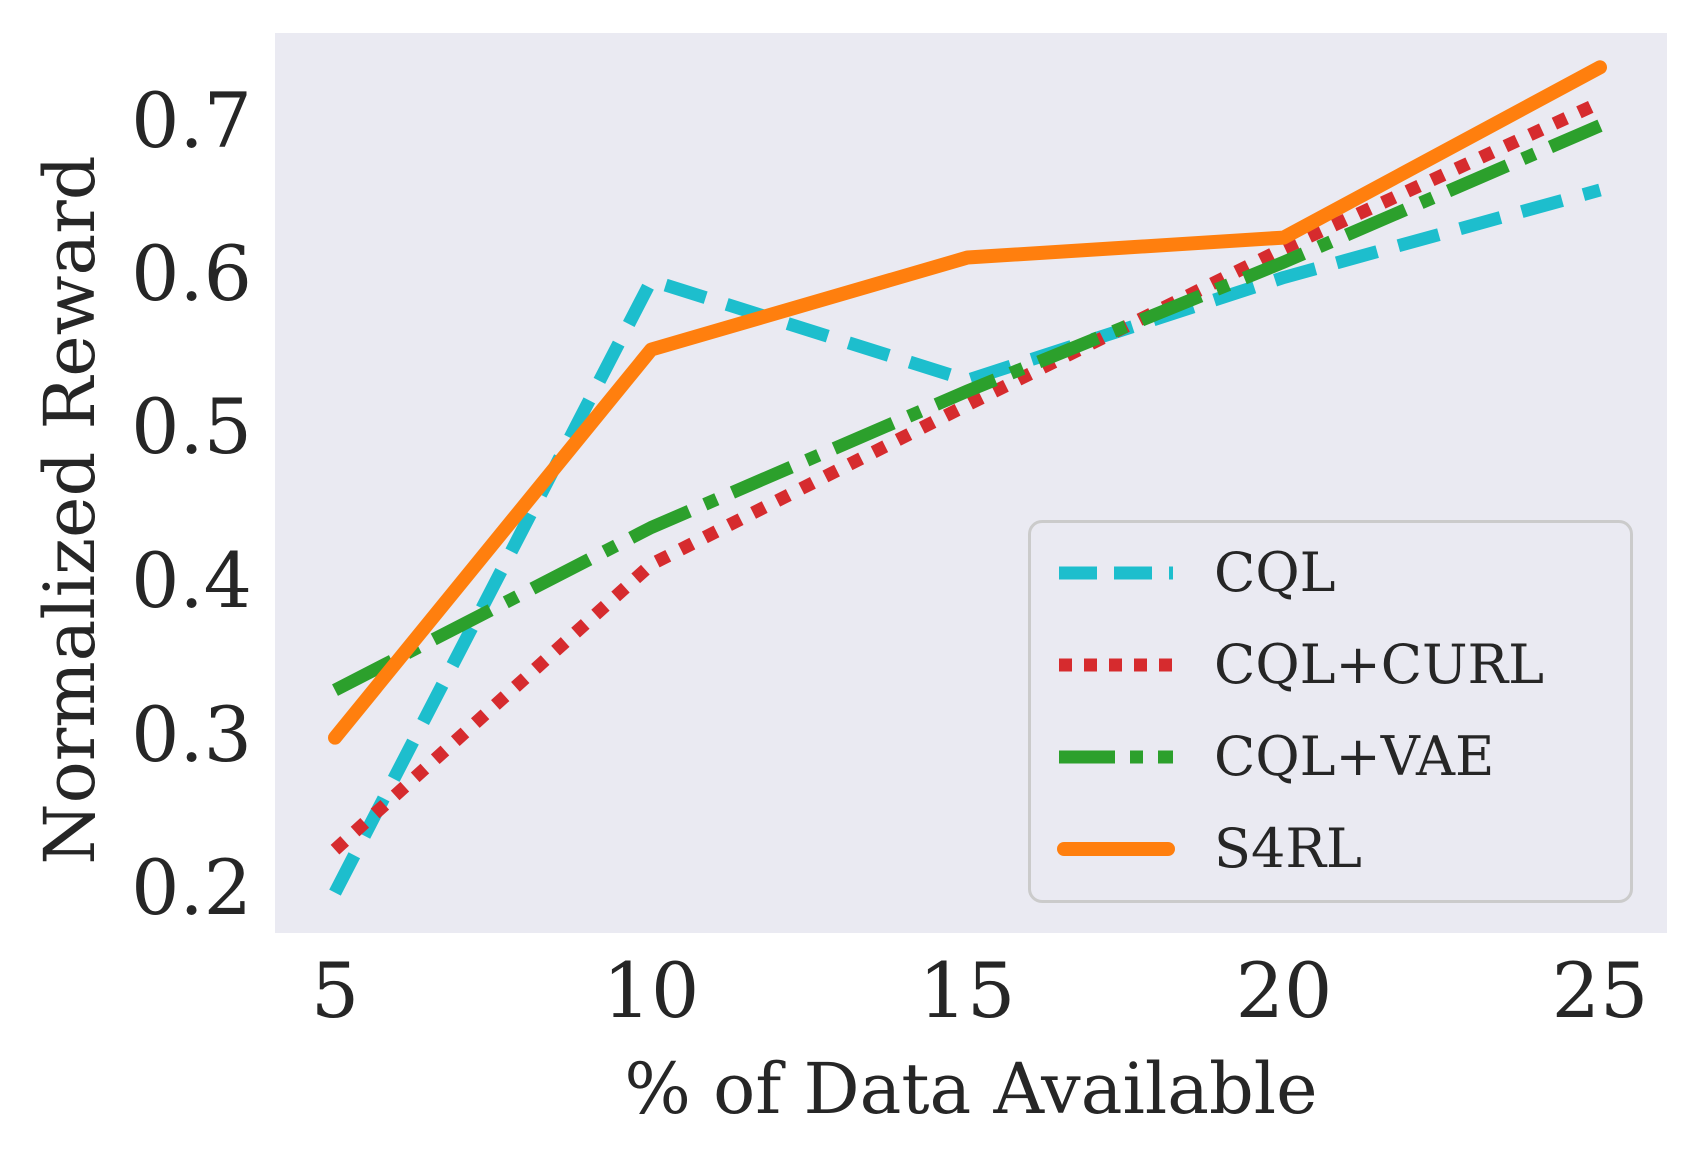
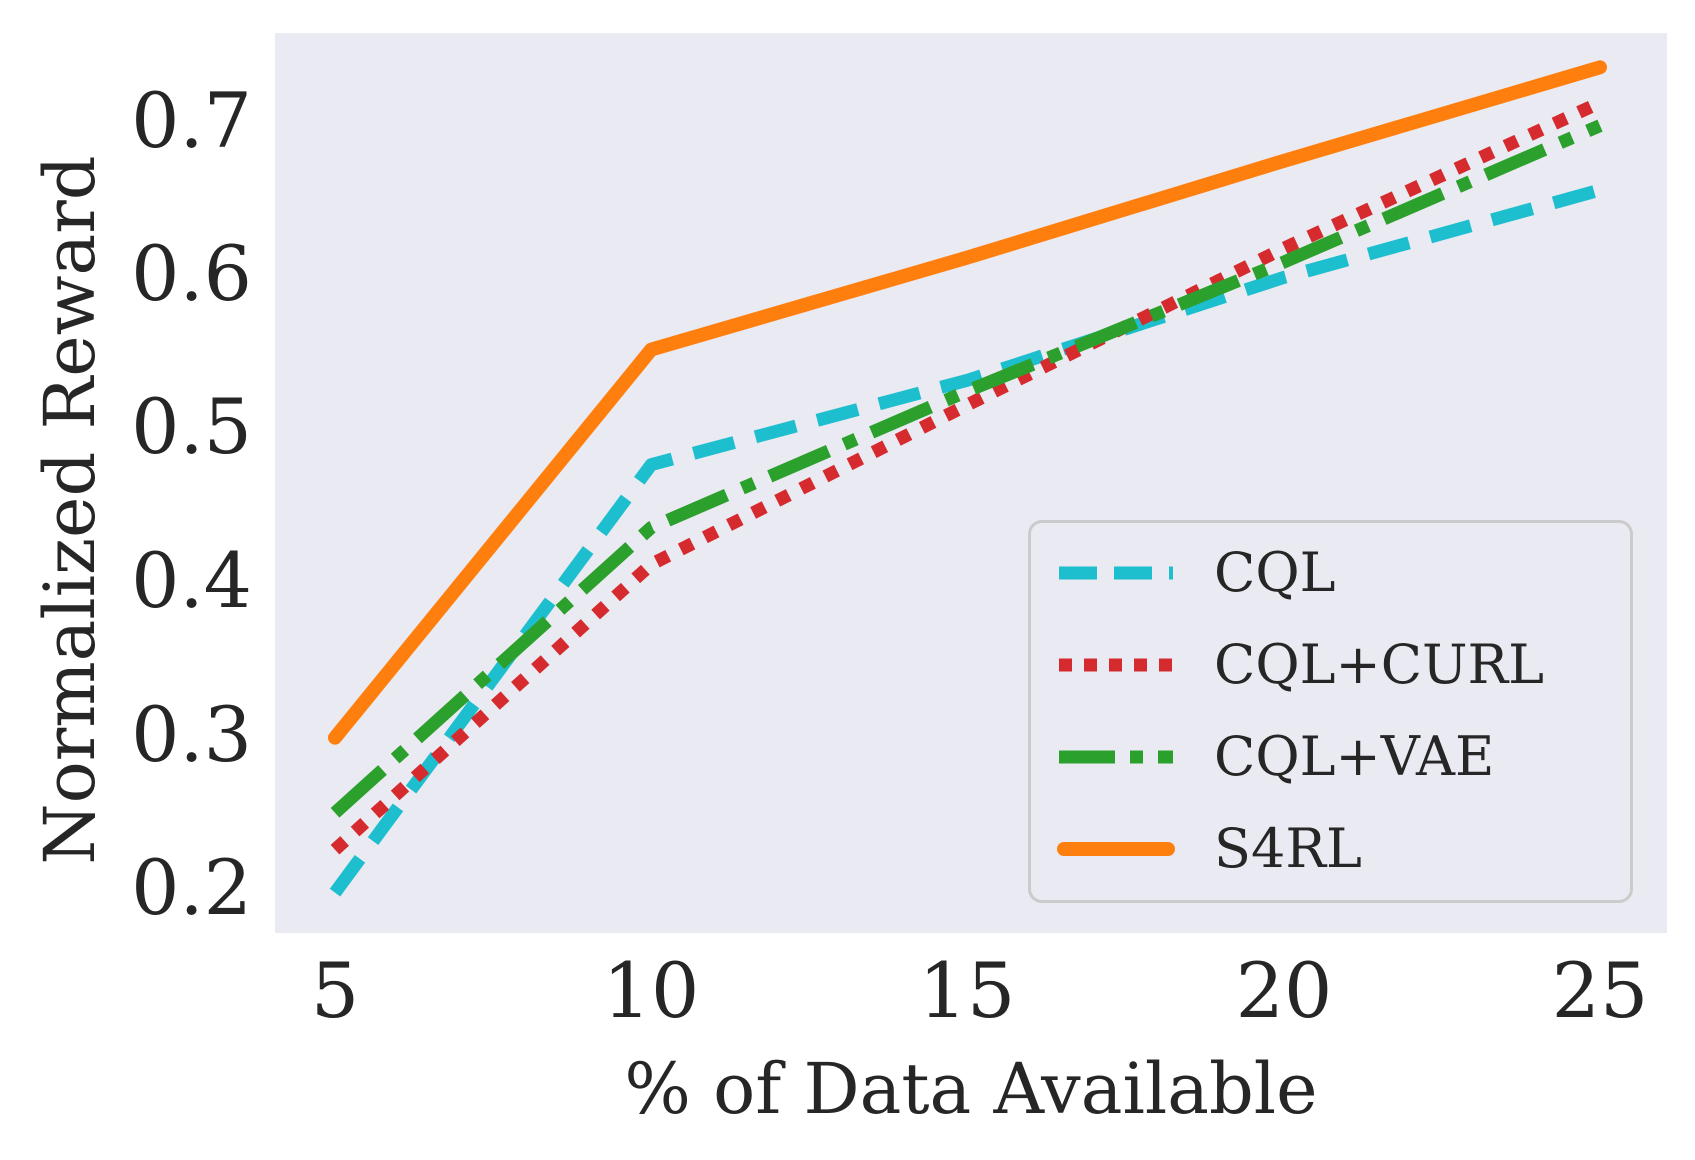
CQL+VAE/5: 0.329 -> 0.249
CQL/10: 0.596 -> 0.476
S4RL/20: 0.624 -> 0.674
